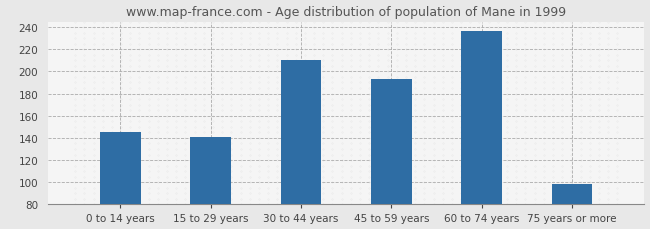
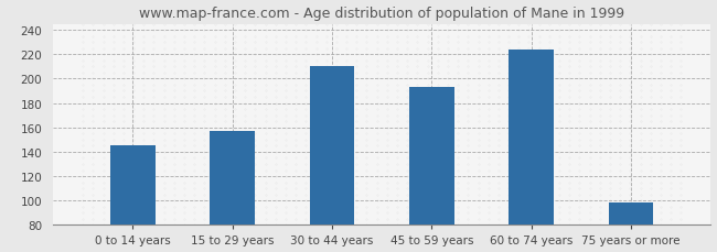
15 to 29 years: 141 -> 157
60 to 74 years: 236 -> 224
